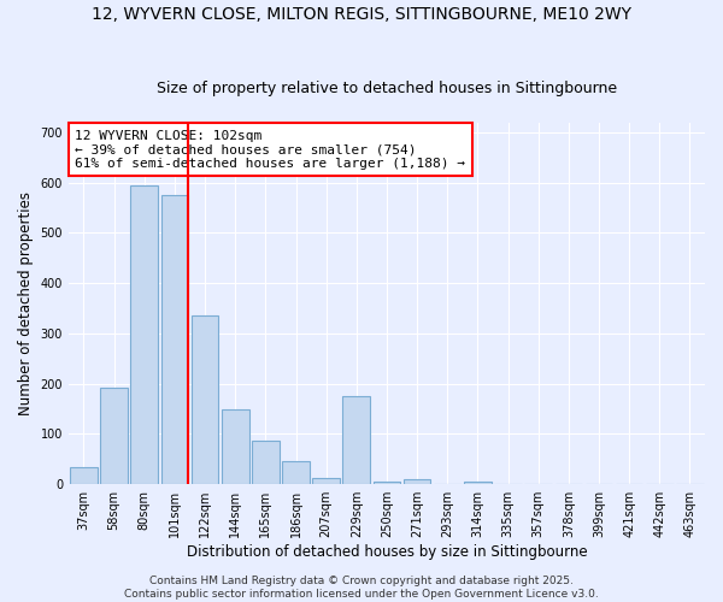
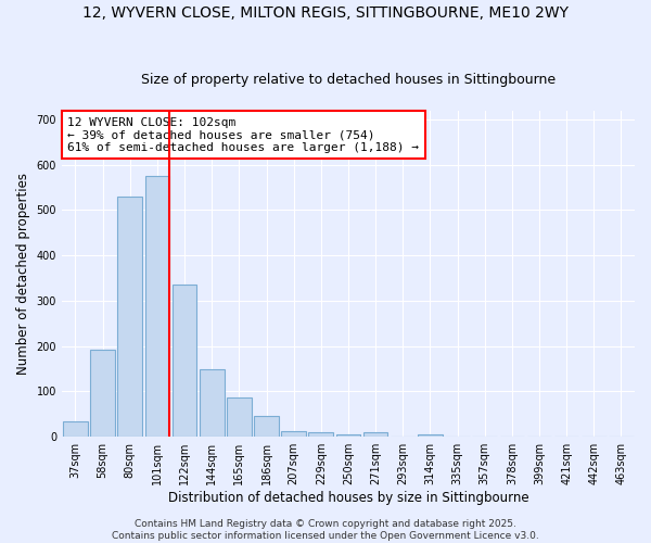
80sqm: 595 -> 530
229sqm: 175 -> 10
